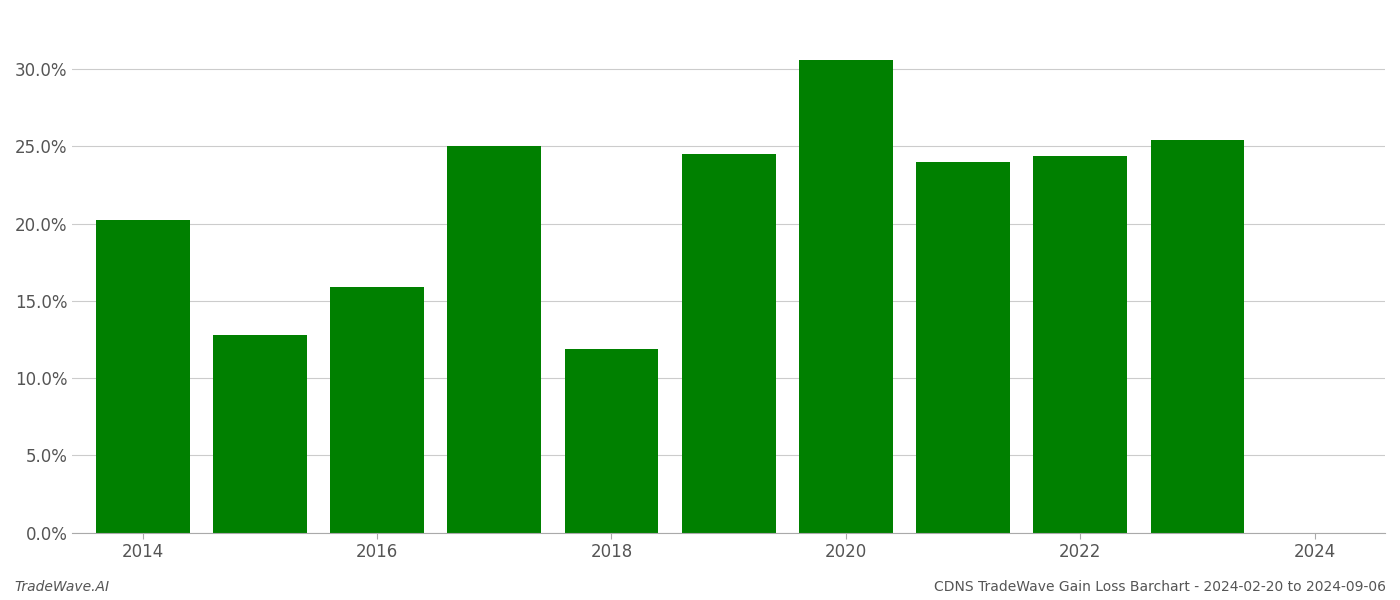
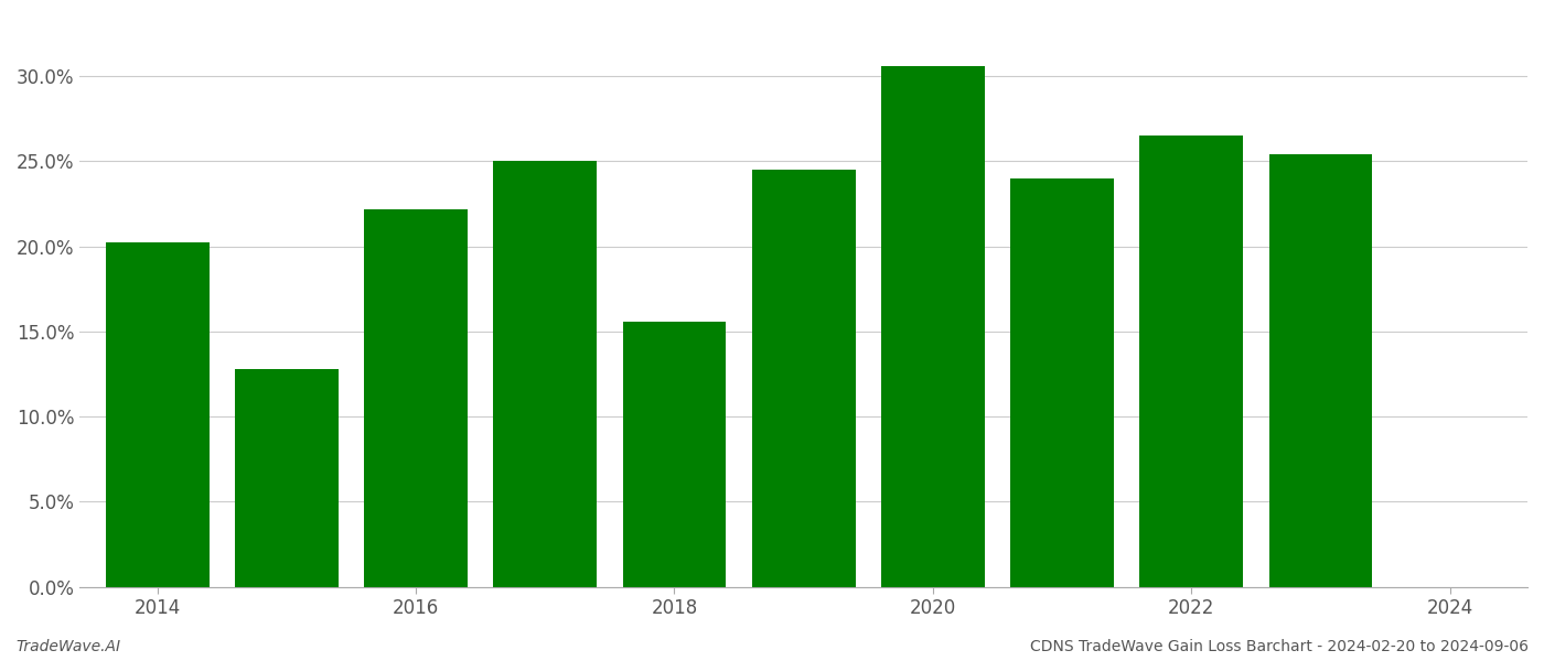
2016: 15.9% -> 22.2%
2018: 11.9% -> 15.6%
2022: 24.4% -> 26.5%
